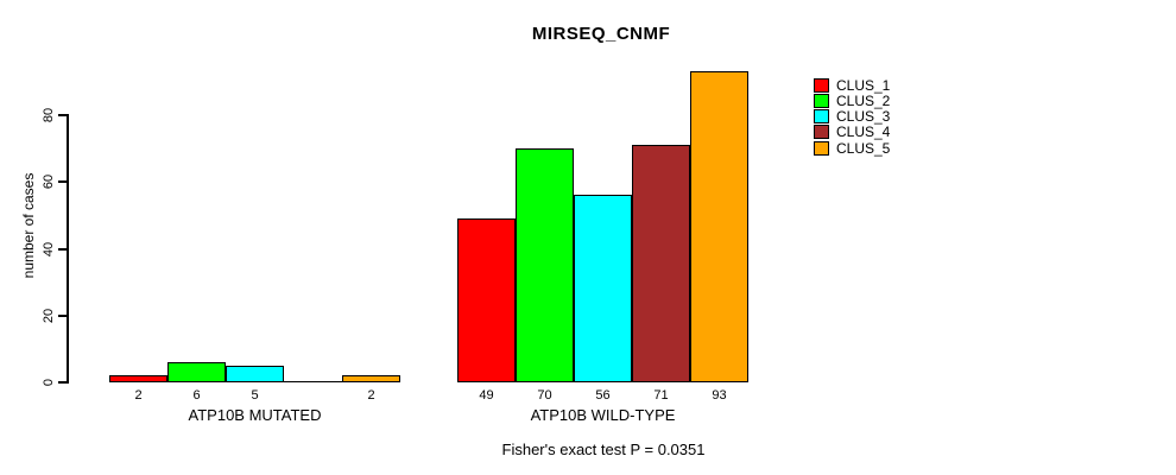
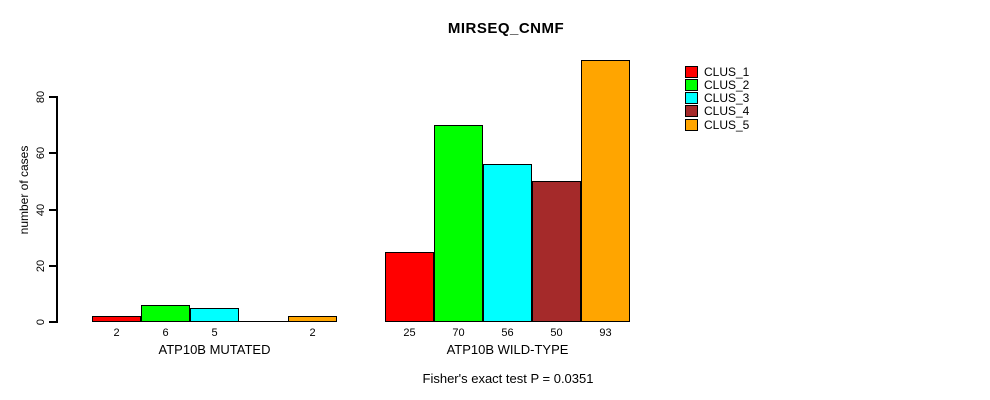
CLUS_1/ATP10B WILD-TYPE: 49 -> 25
CLUS_4/ATP10B WILD-TYPE: 71 -> 50
